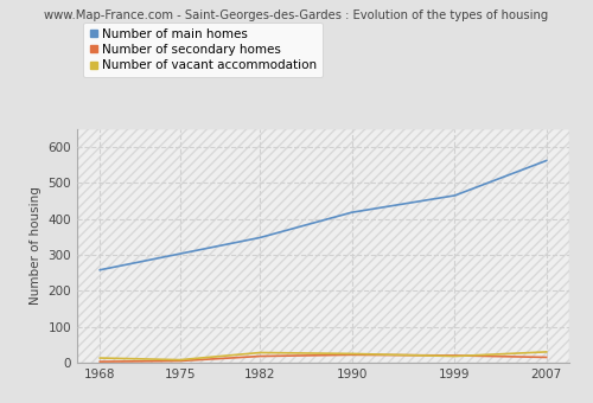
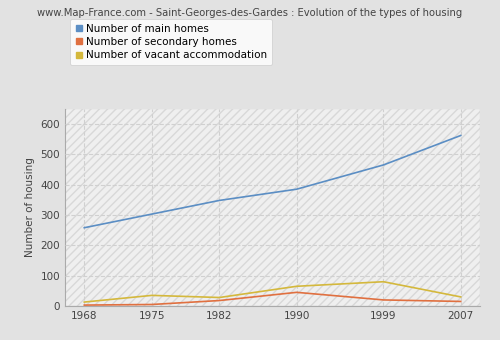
Number of vacant accommodation/1975: 8 -> 35
Number of main homes/1990: 418 -> 385
Number of secondary homes/1990: 22 -> 45
Number of vacant accommodation/1990: 25 -> 65
Number of vacant accommodation/1999: 18 -> 80
